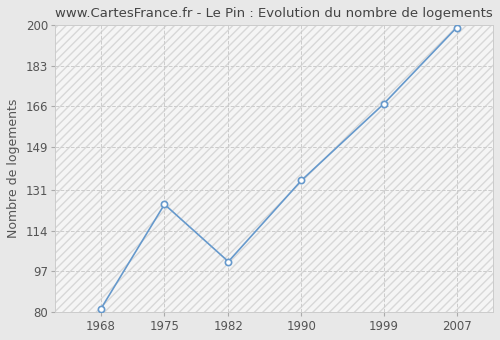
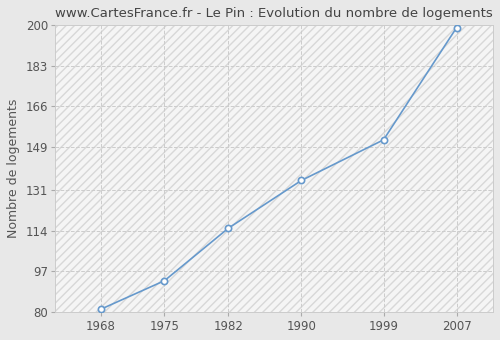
1975: 125 -> 93
1982: 101 -> 115
1999: 167 -> 152
